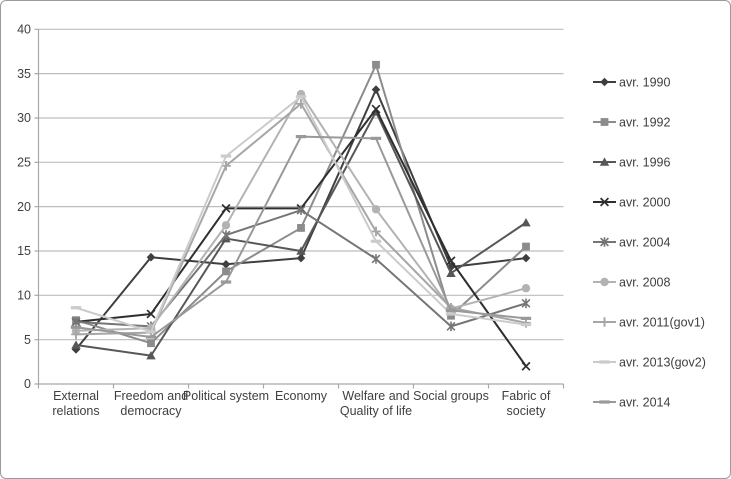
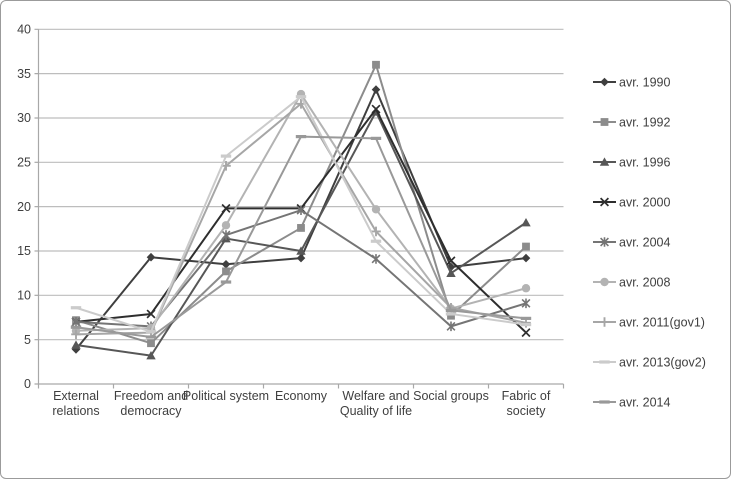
avr. 2000/Fabric of society: 2 -> 6
